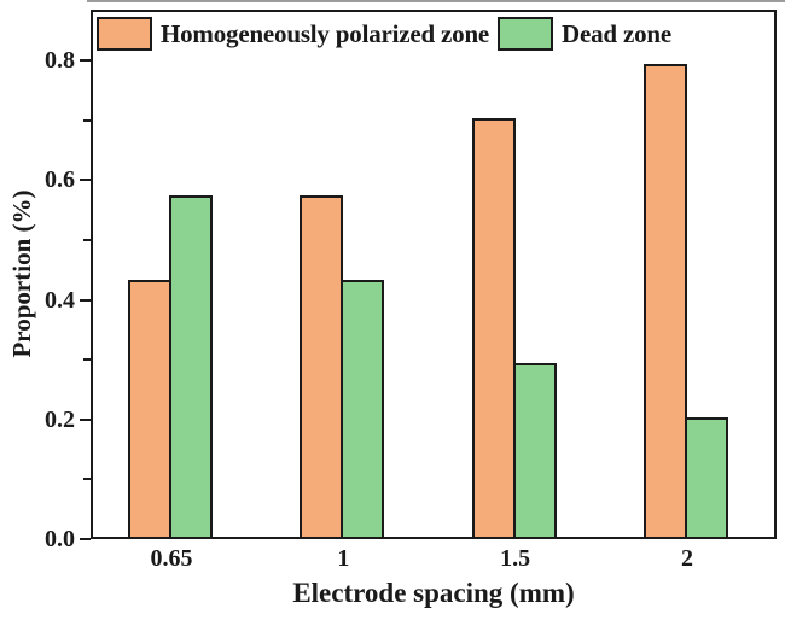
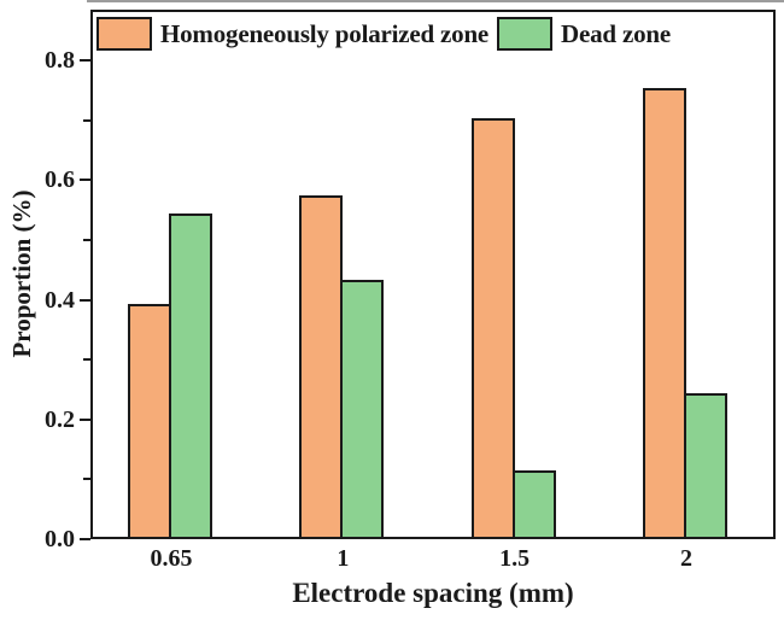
Homogeneously polarized zone/0.65: 0.43 -> 0.39
Dead zone/0.65: 0.57 -> 0.54
Dead zone/1.5: 0.29 -> 0.11
Homogeneously polarized zone/2: 0.79 -> 0.75
Dead zone/2: 0.20 -> 0.24
